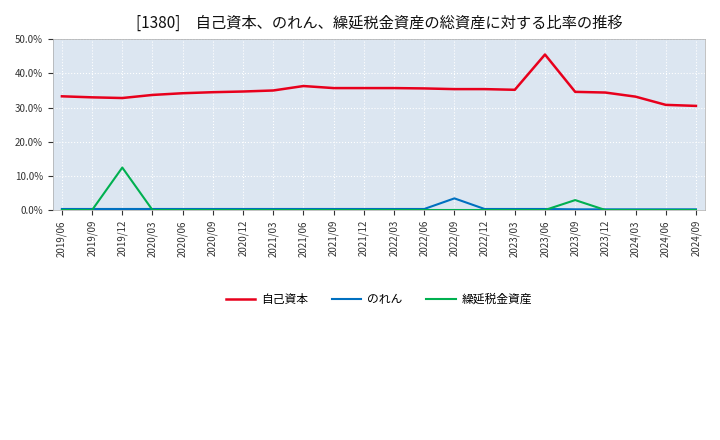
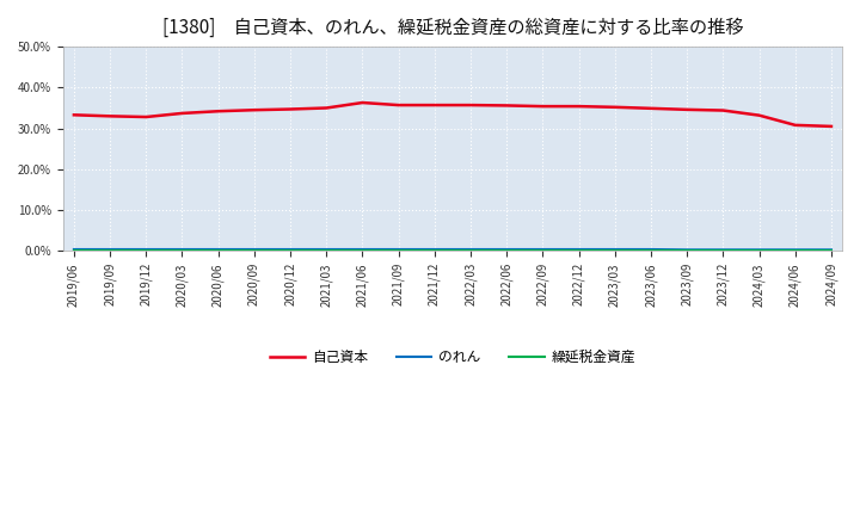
繰延税金資産/2019/12: 12.5% -> 0.1%
のれん/2022/09: 3.5% -> 0.4%
自己資本/2023/06: 45.5% -> 34.9%
繰延税金資産/2023/09: 3.0% -> 0.1%
